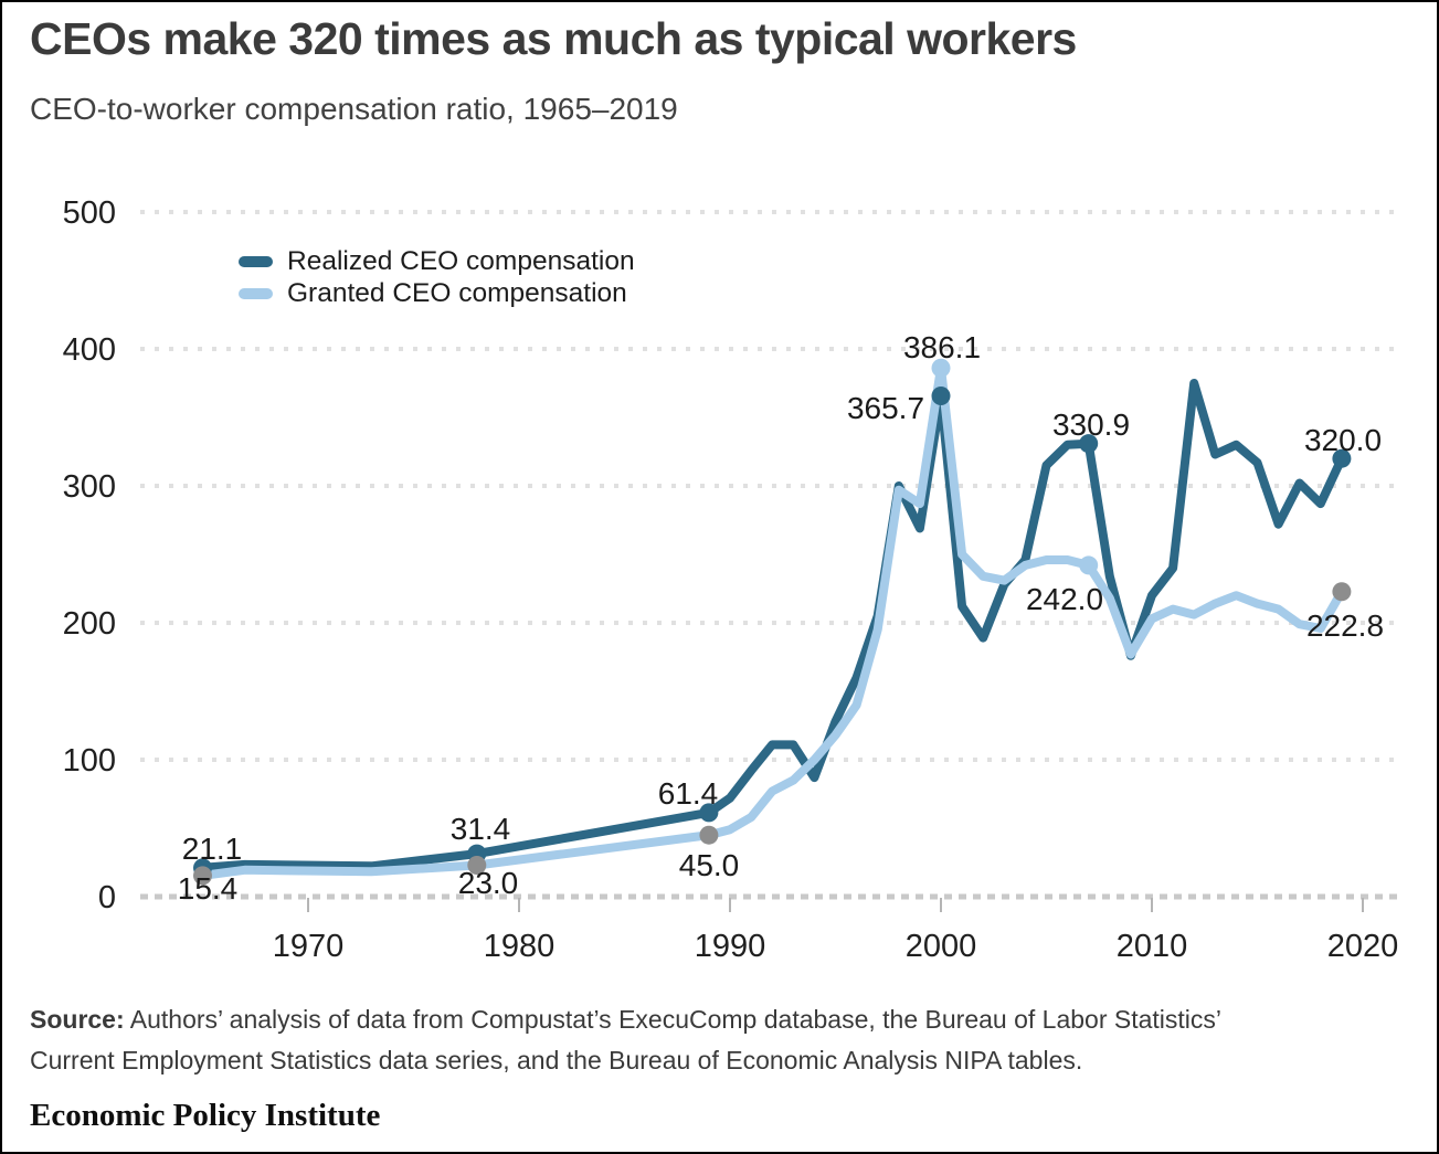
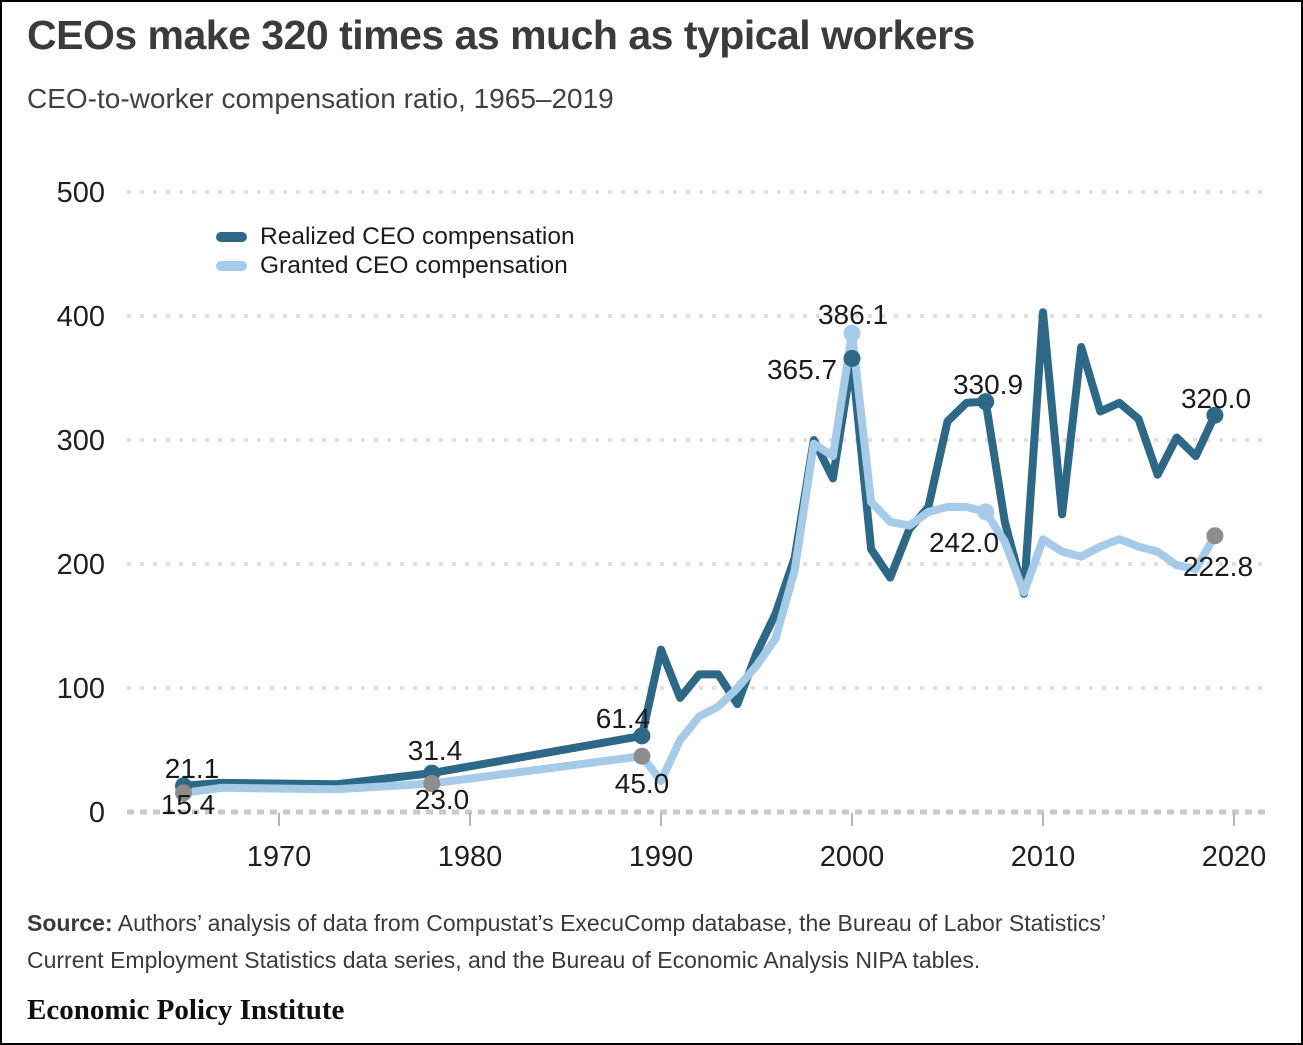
Realized CEO compensation/1990: 72 -> 131
Granted CEO compensation/1990: 49 -> 25
Realized CEO compensation/2010: 220 -> 403
Granted CEO compensation/2010: 203 -> 220
